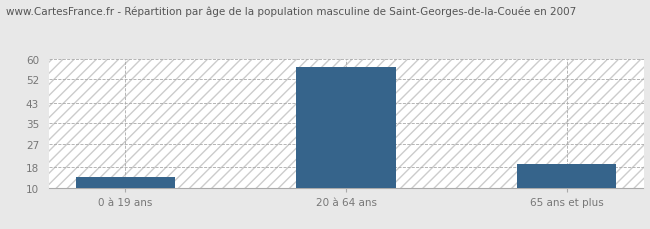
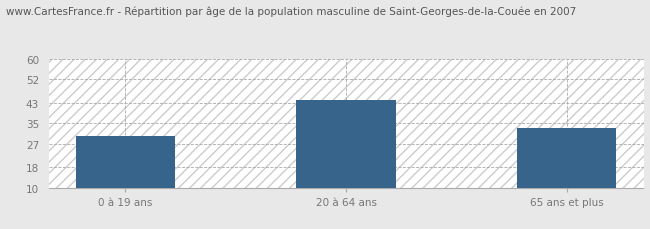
0 à 19 ans: 14 -> 30
20 à 64 ans: 57 -> 44
65 ans et plus: 19 -> 33
